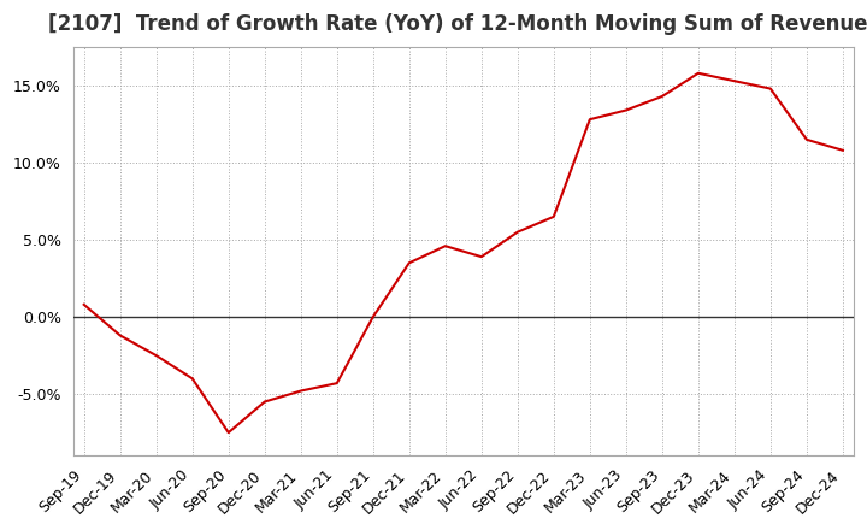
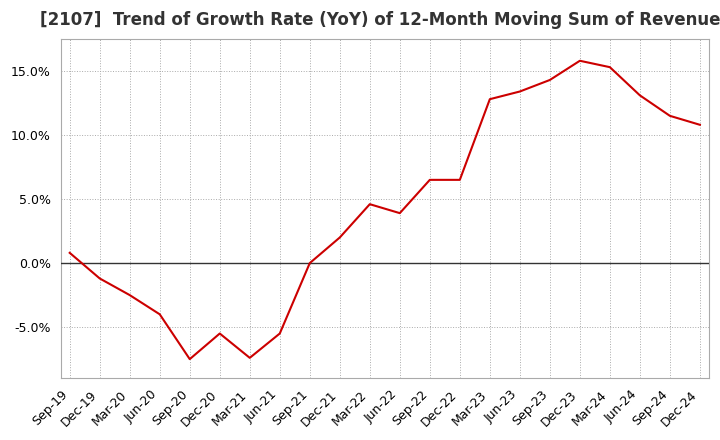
Mar-21: -4.8% -> -7.4%
Jun-21: -4.3% -> -5.5%
Dec-21: 3.5% -> 2.0%
Sep-22: 5.5% -> 6.5%
Jun-24: 14.8% -> 13.1%
